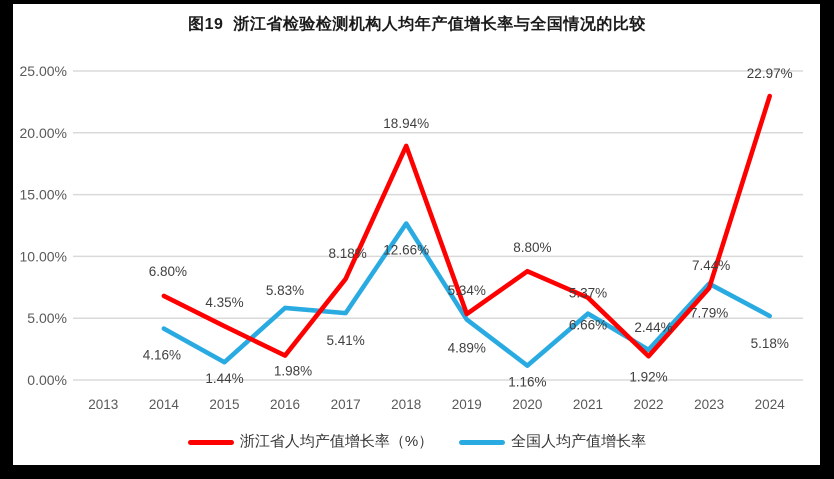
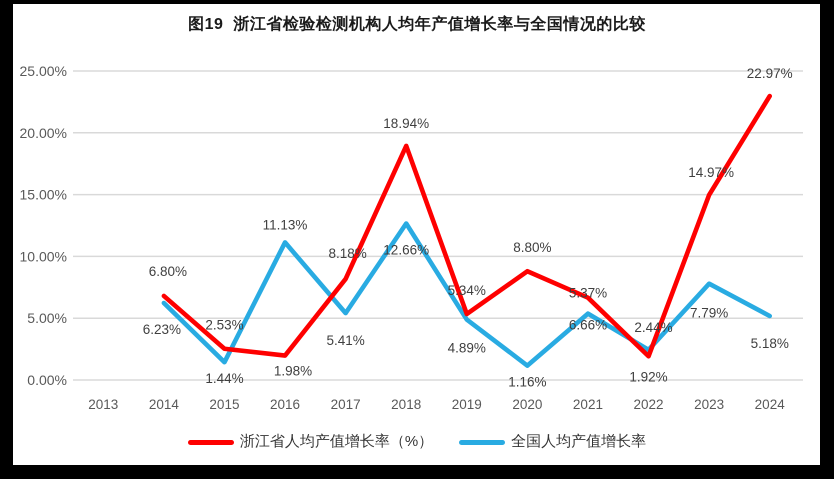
全国人均产值增长率/2014: 4.16% -> 6.23%
浙江省人均产值增长率（%）/2015: 4.35% -> 2.53%
全国人均产值增长率/2016: 5.83% -> 11.13%
浙江省人均产值增长率（%）/2023: 7.44% -> 14.97%
